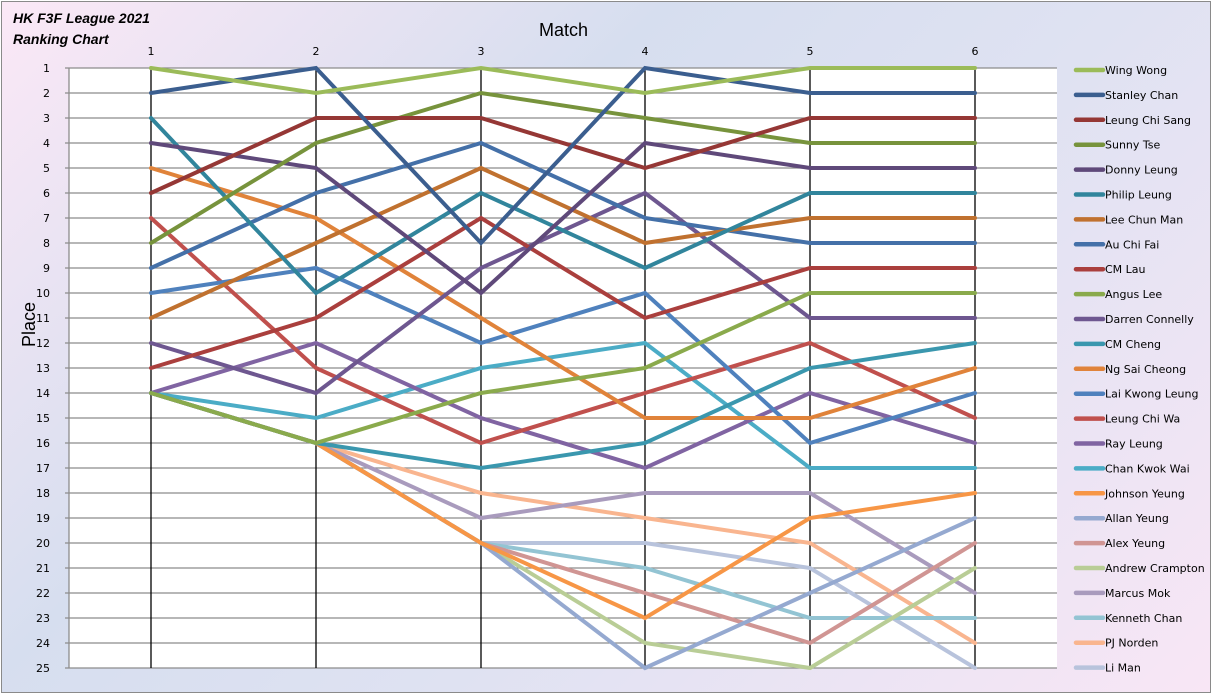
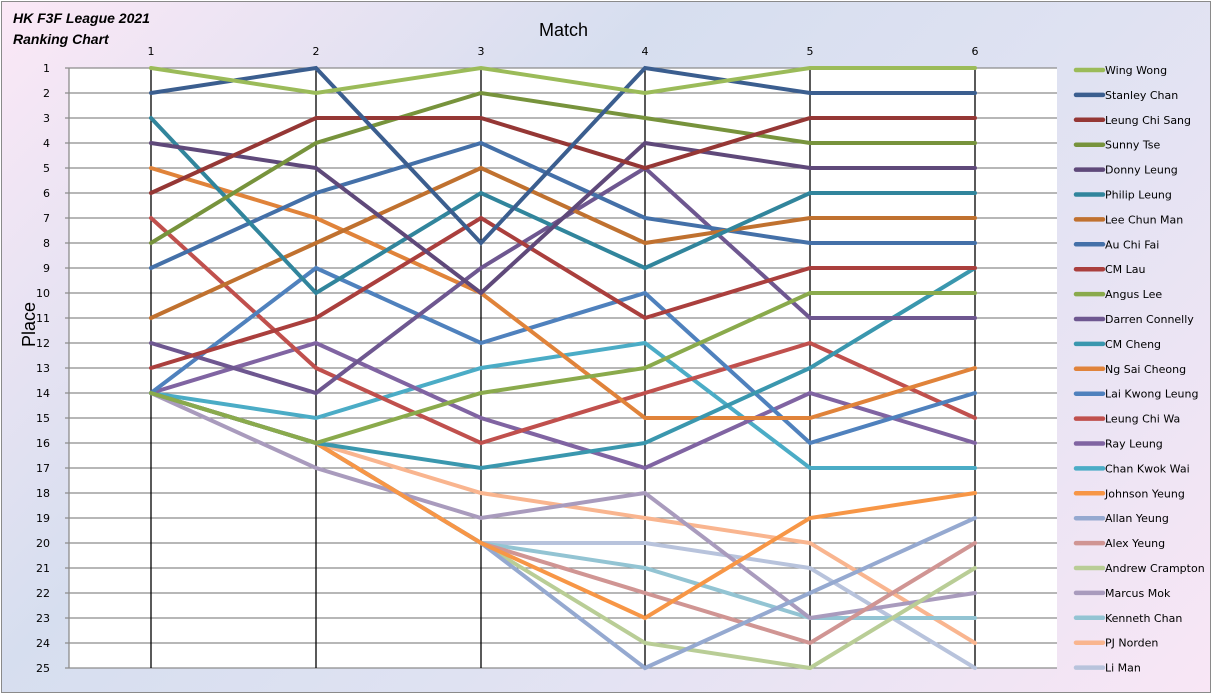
Lai Kwong Leung/1: 10 -> 14
Marcus Mok/2: 16 -> 17
Ng Sai Cheong/3: 11 -> 10
Darren Connelly/4: 6 -> 5
Marcus Mok/5: 18 -> 23
CM Cheng/6: 12 -> 9
